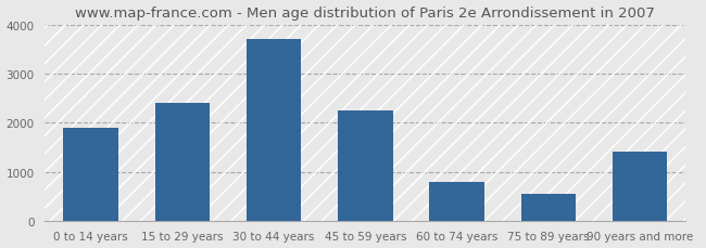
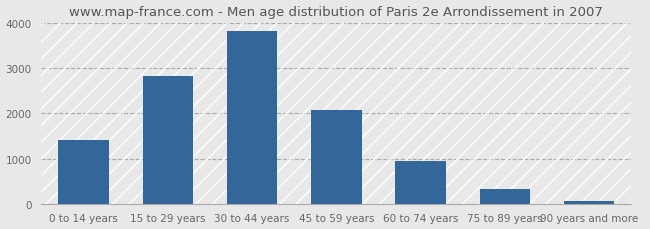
0 to 14 years: 1900 -> 1420
15 to 29 years: 2400 -> 2820
30 to 44 years: 3700 -> 3820
45 to 59 years: 2250 -> 2080
60 to 74 years: 800 -> 940
75 to 89 years: 550 -> 330
90 years and more: 1400 -> 60
